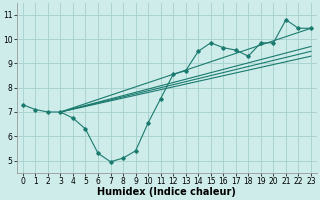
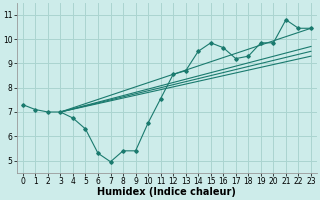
8: 5.10 -> 5.40
17: 9.55 -> 9.20
